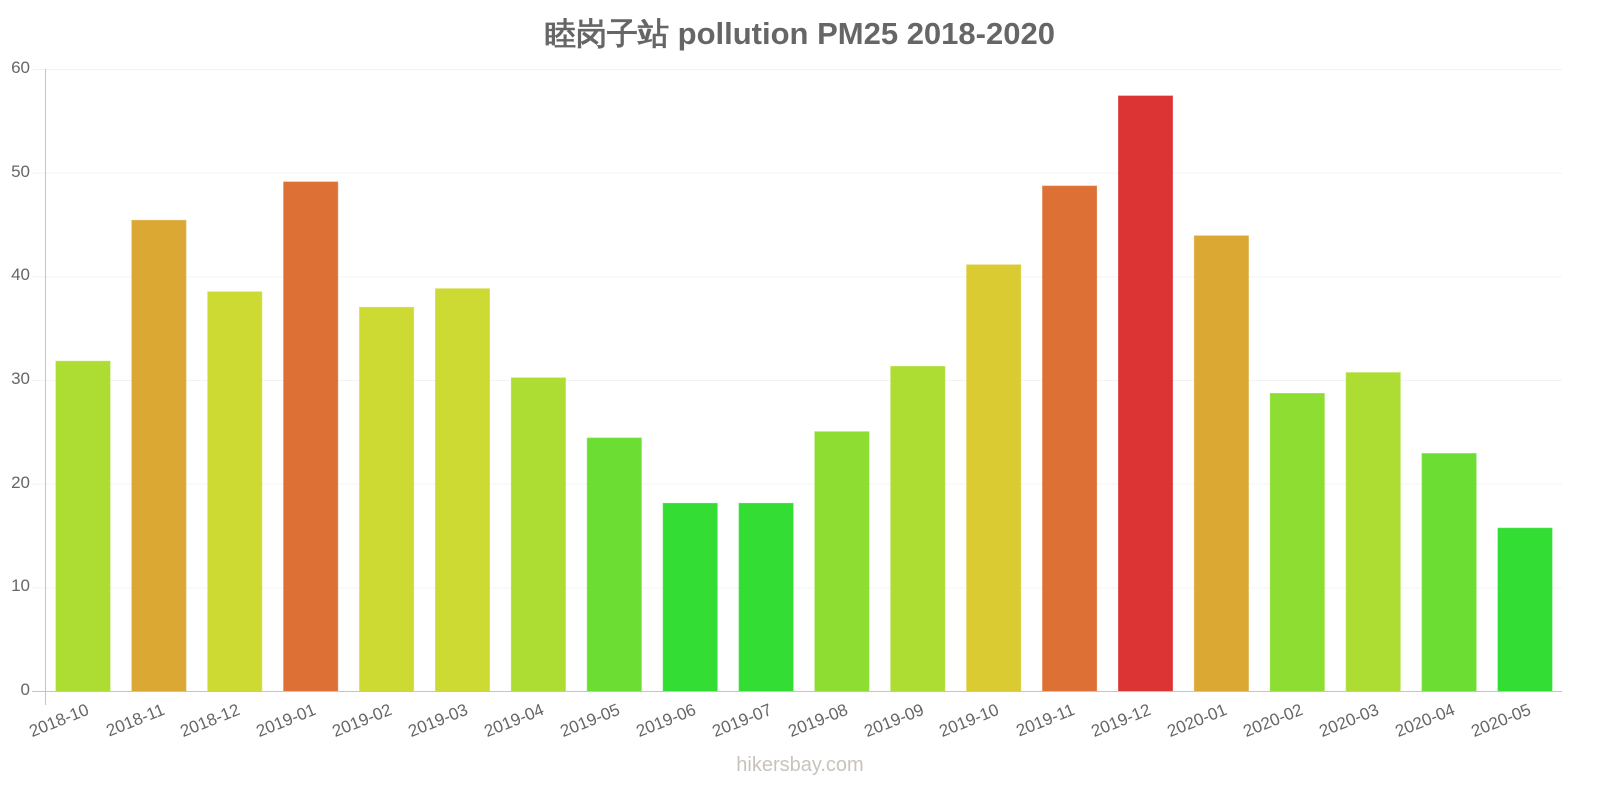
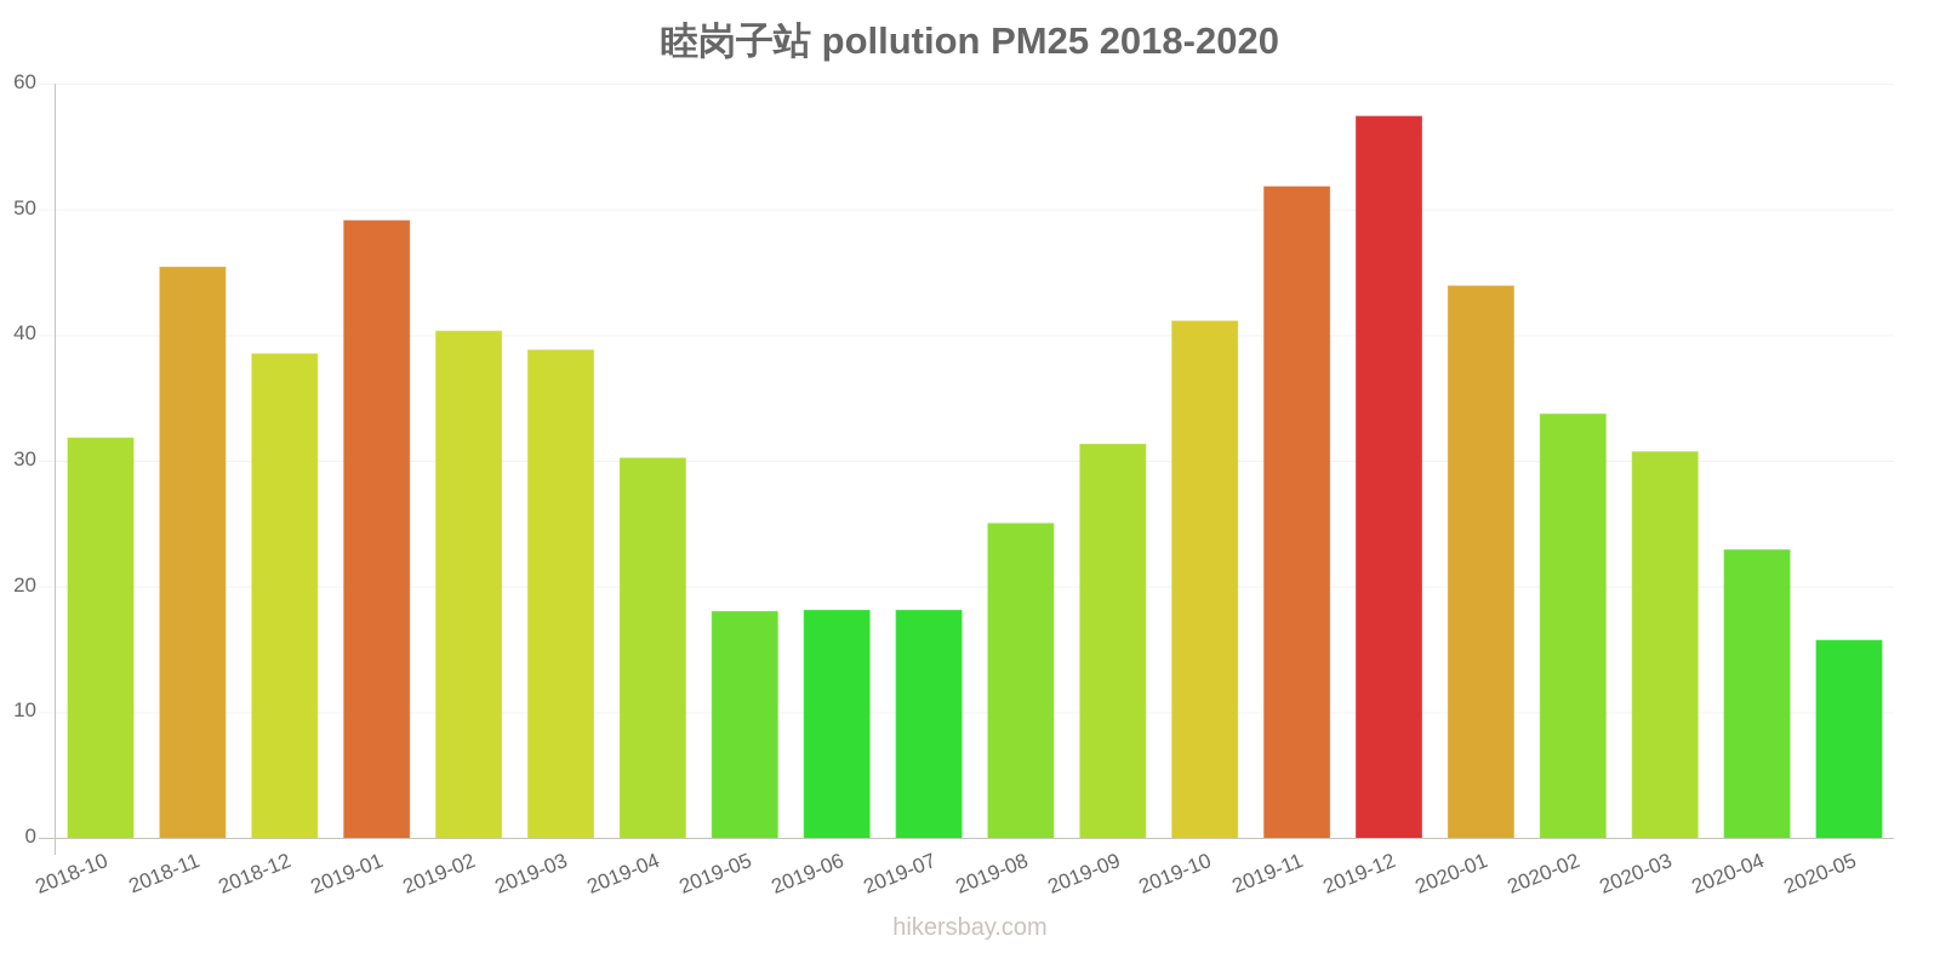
2019-02: 37.0 -> 40.3
2019-05: 24.4 -> 18.0
2019-11: 48.7 -> 51.8
2020-02: 28.7 -> 33.7
